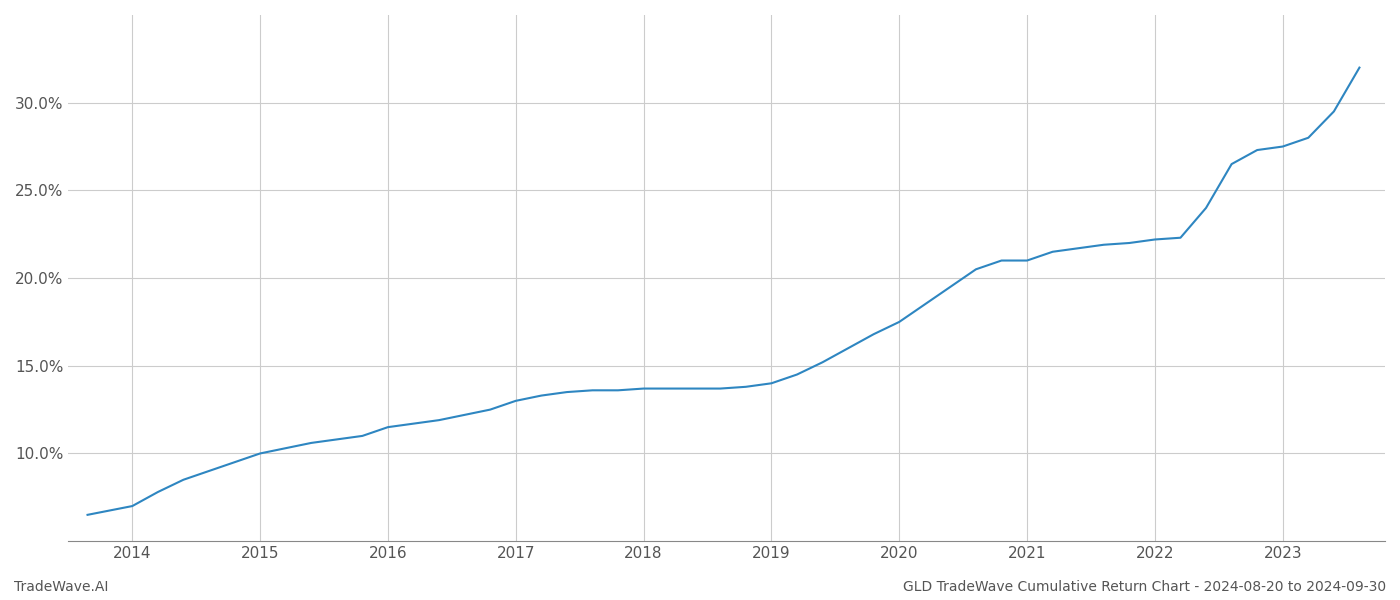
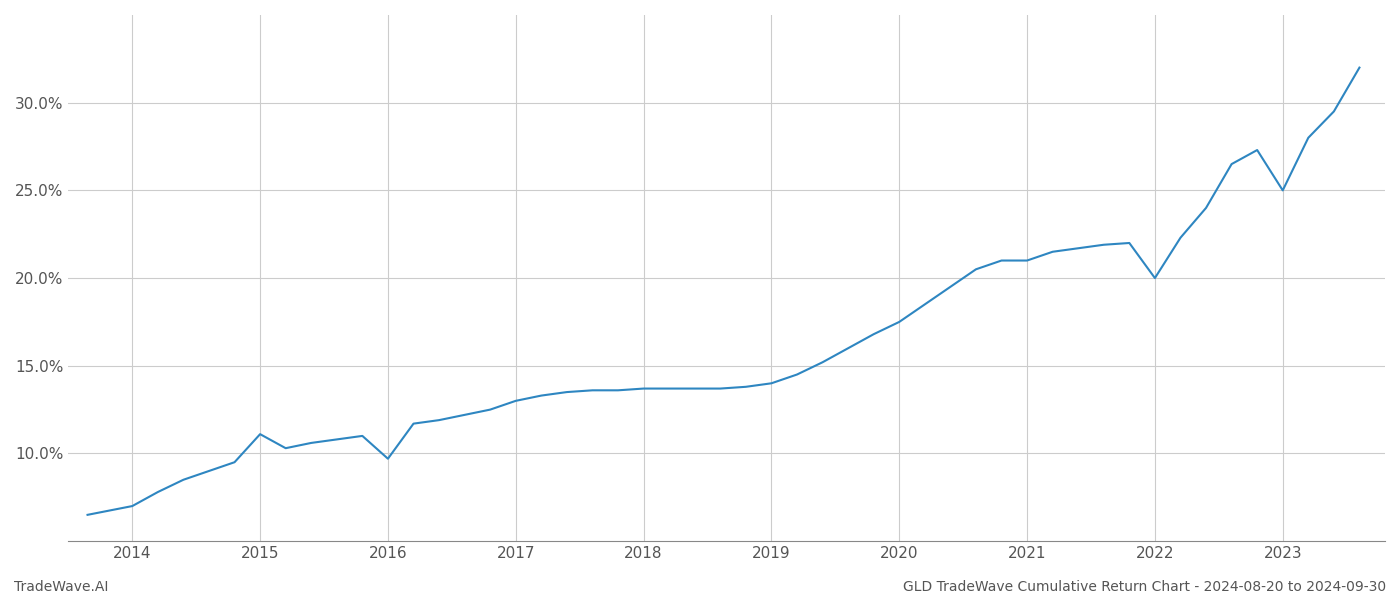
2015: 10.0% -> 11.1%
2016: 11.5% -> 9.7%
2022: 22.2% -> 20.0%
2023: 27.5% -> 25.0%
